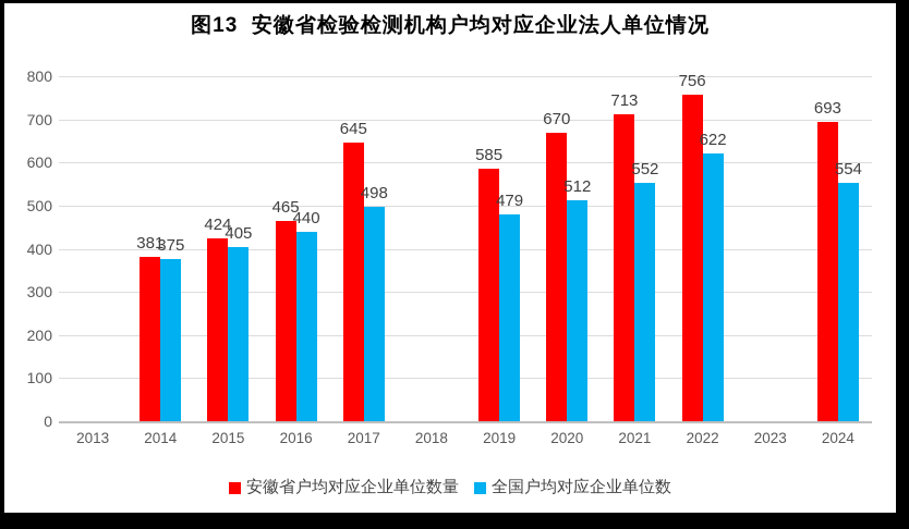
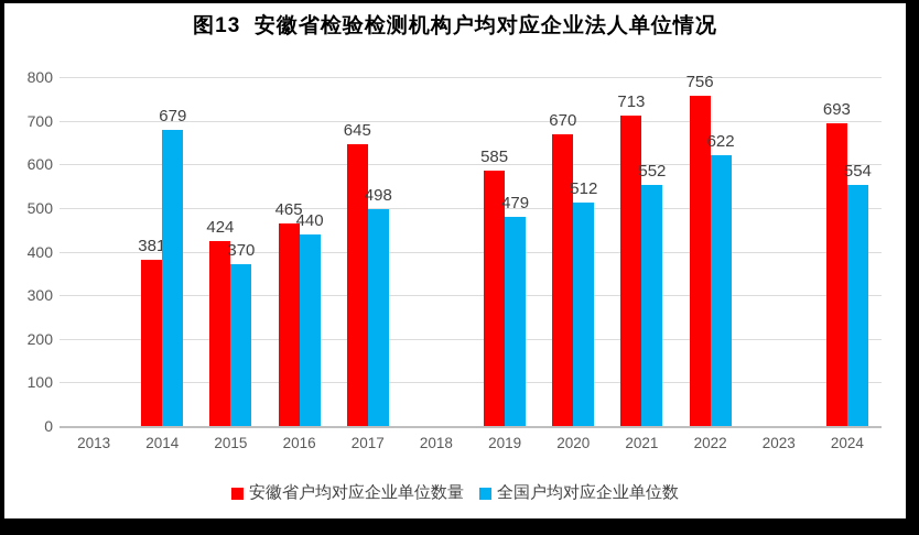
全国户均对应企业单位数/2014: 375 -> 679
全国户均对应企业单位数/2015: 405 -> 370
